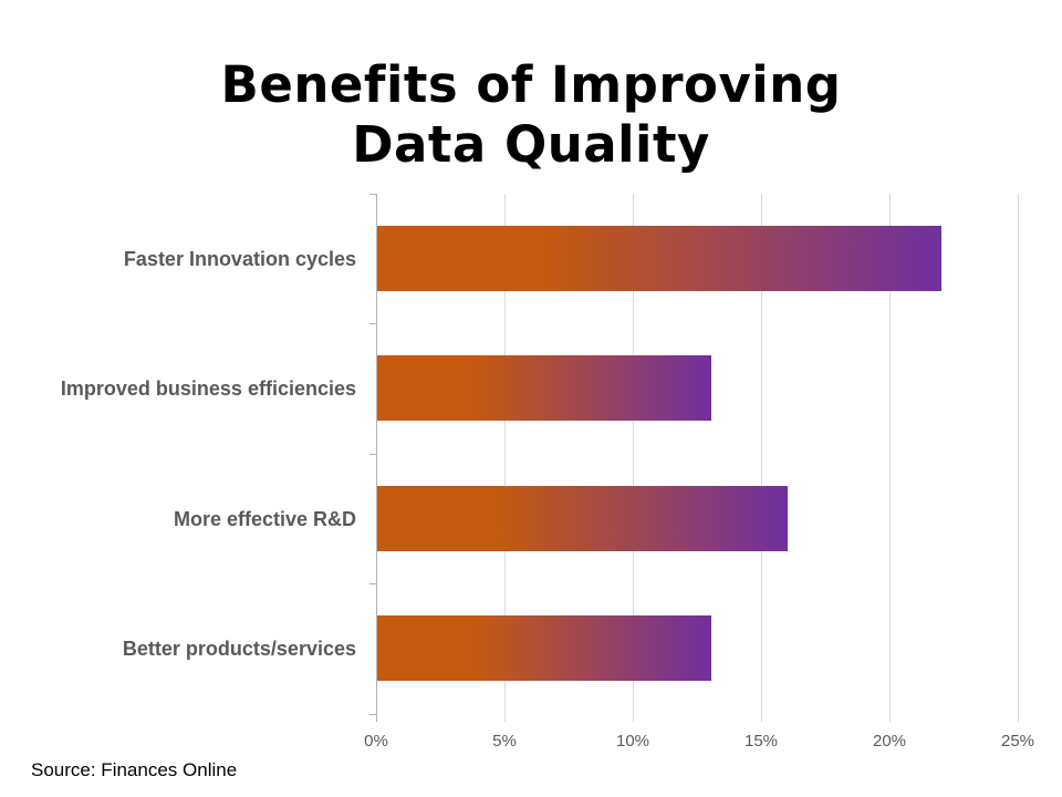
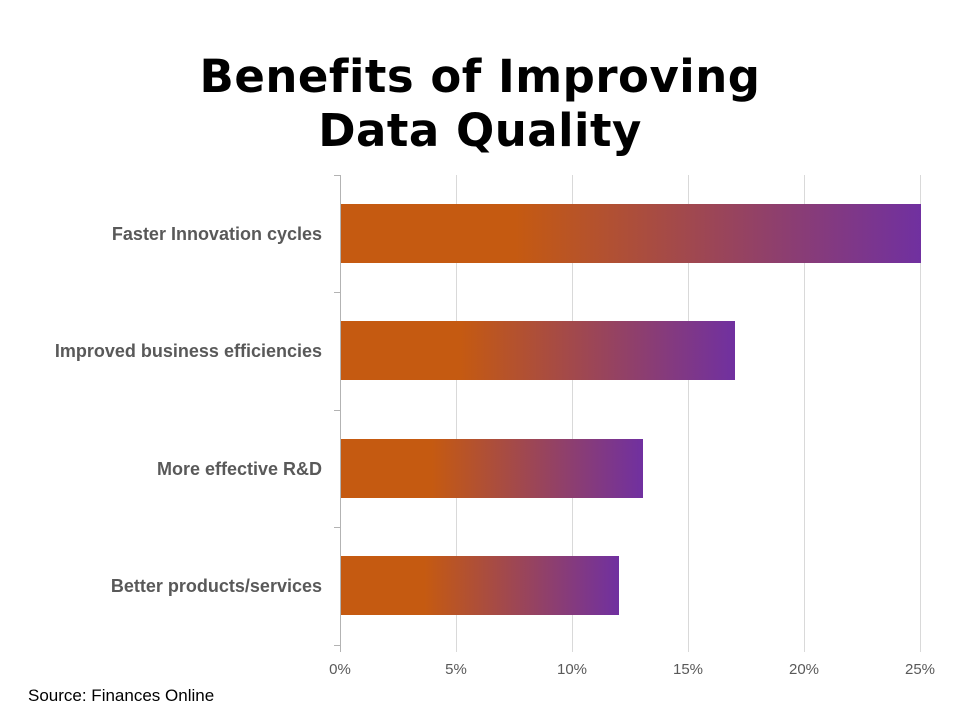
Faster Innovation cycles: 22% -> 25%
Improved business efficiencies: 13% -> 17%
More effective R&D: 16% -> 13%
Better products/services: 13% -> 12%
